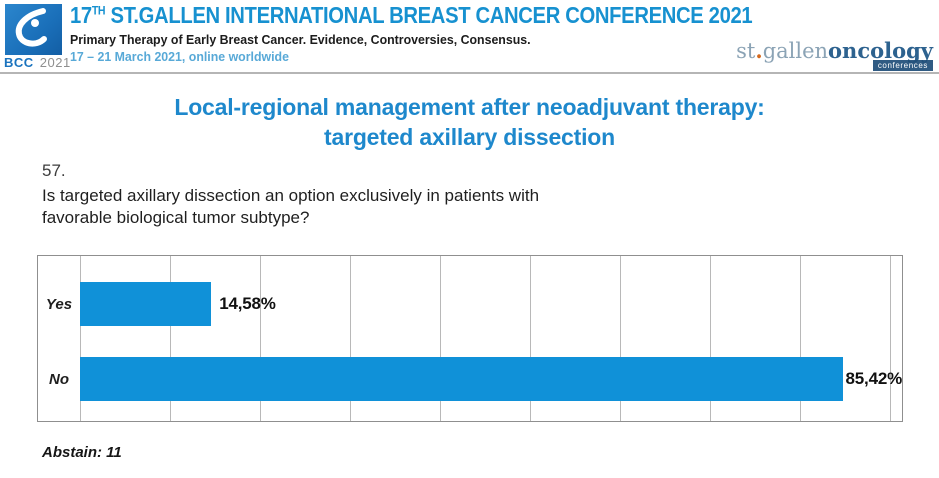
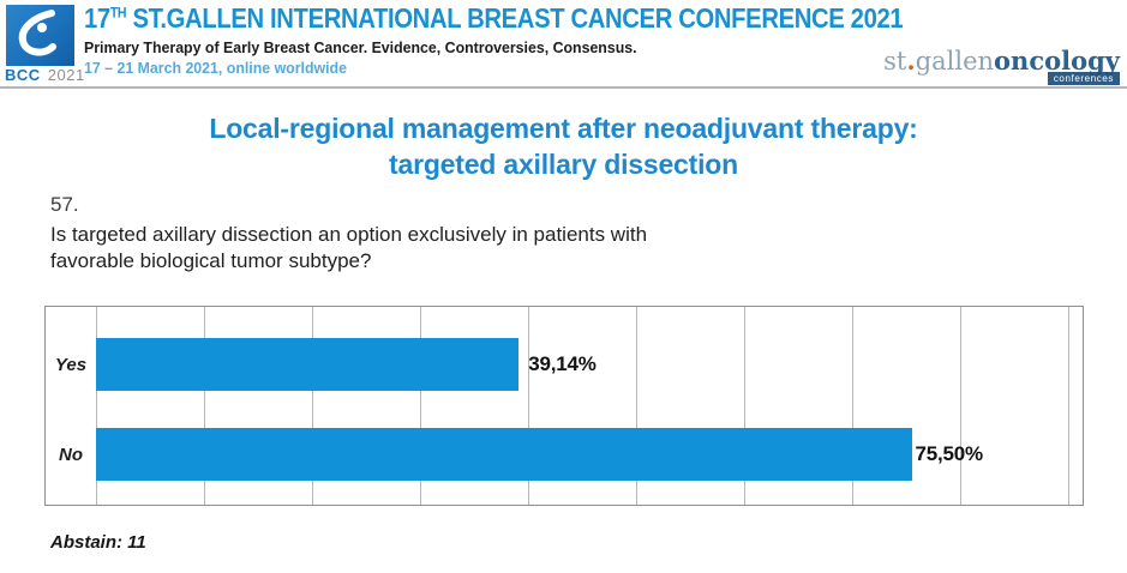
Yes: 14,58% -> 39,14%
No: 85,42% -> 75,50%
